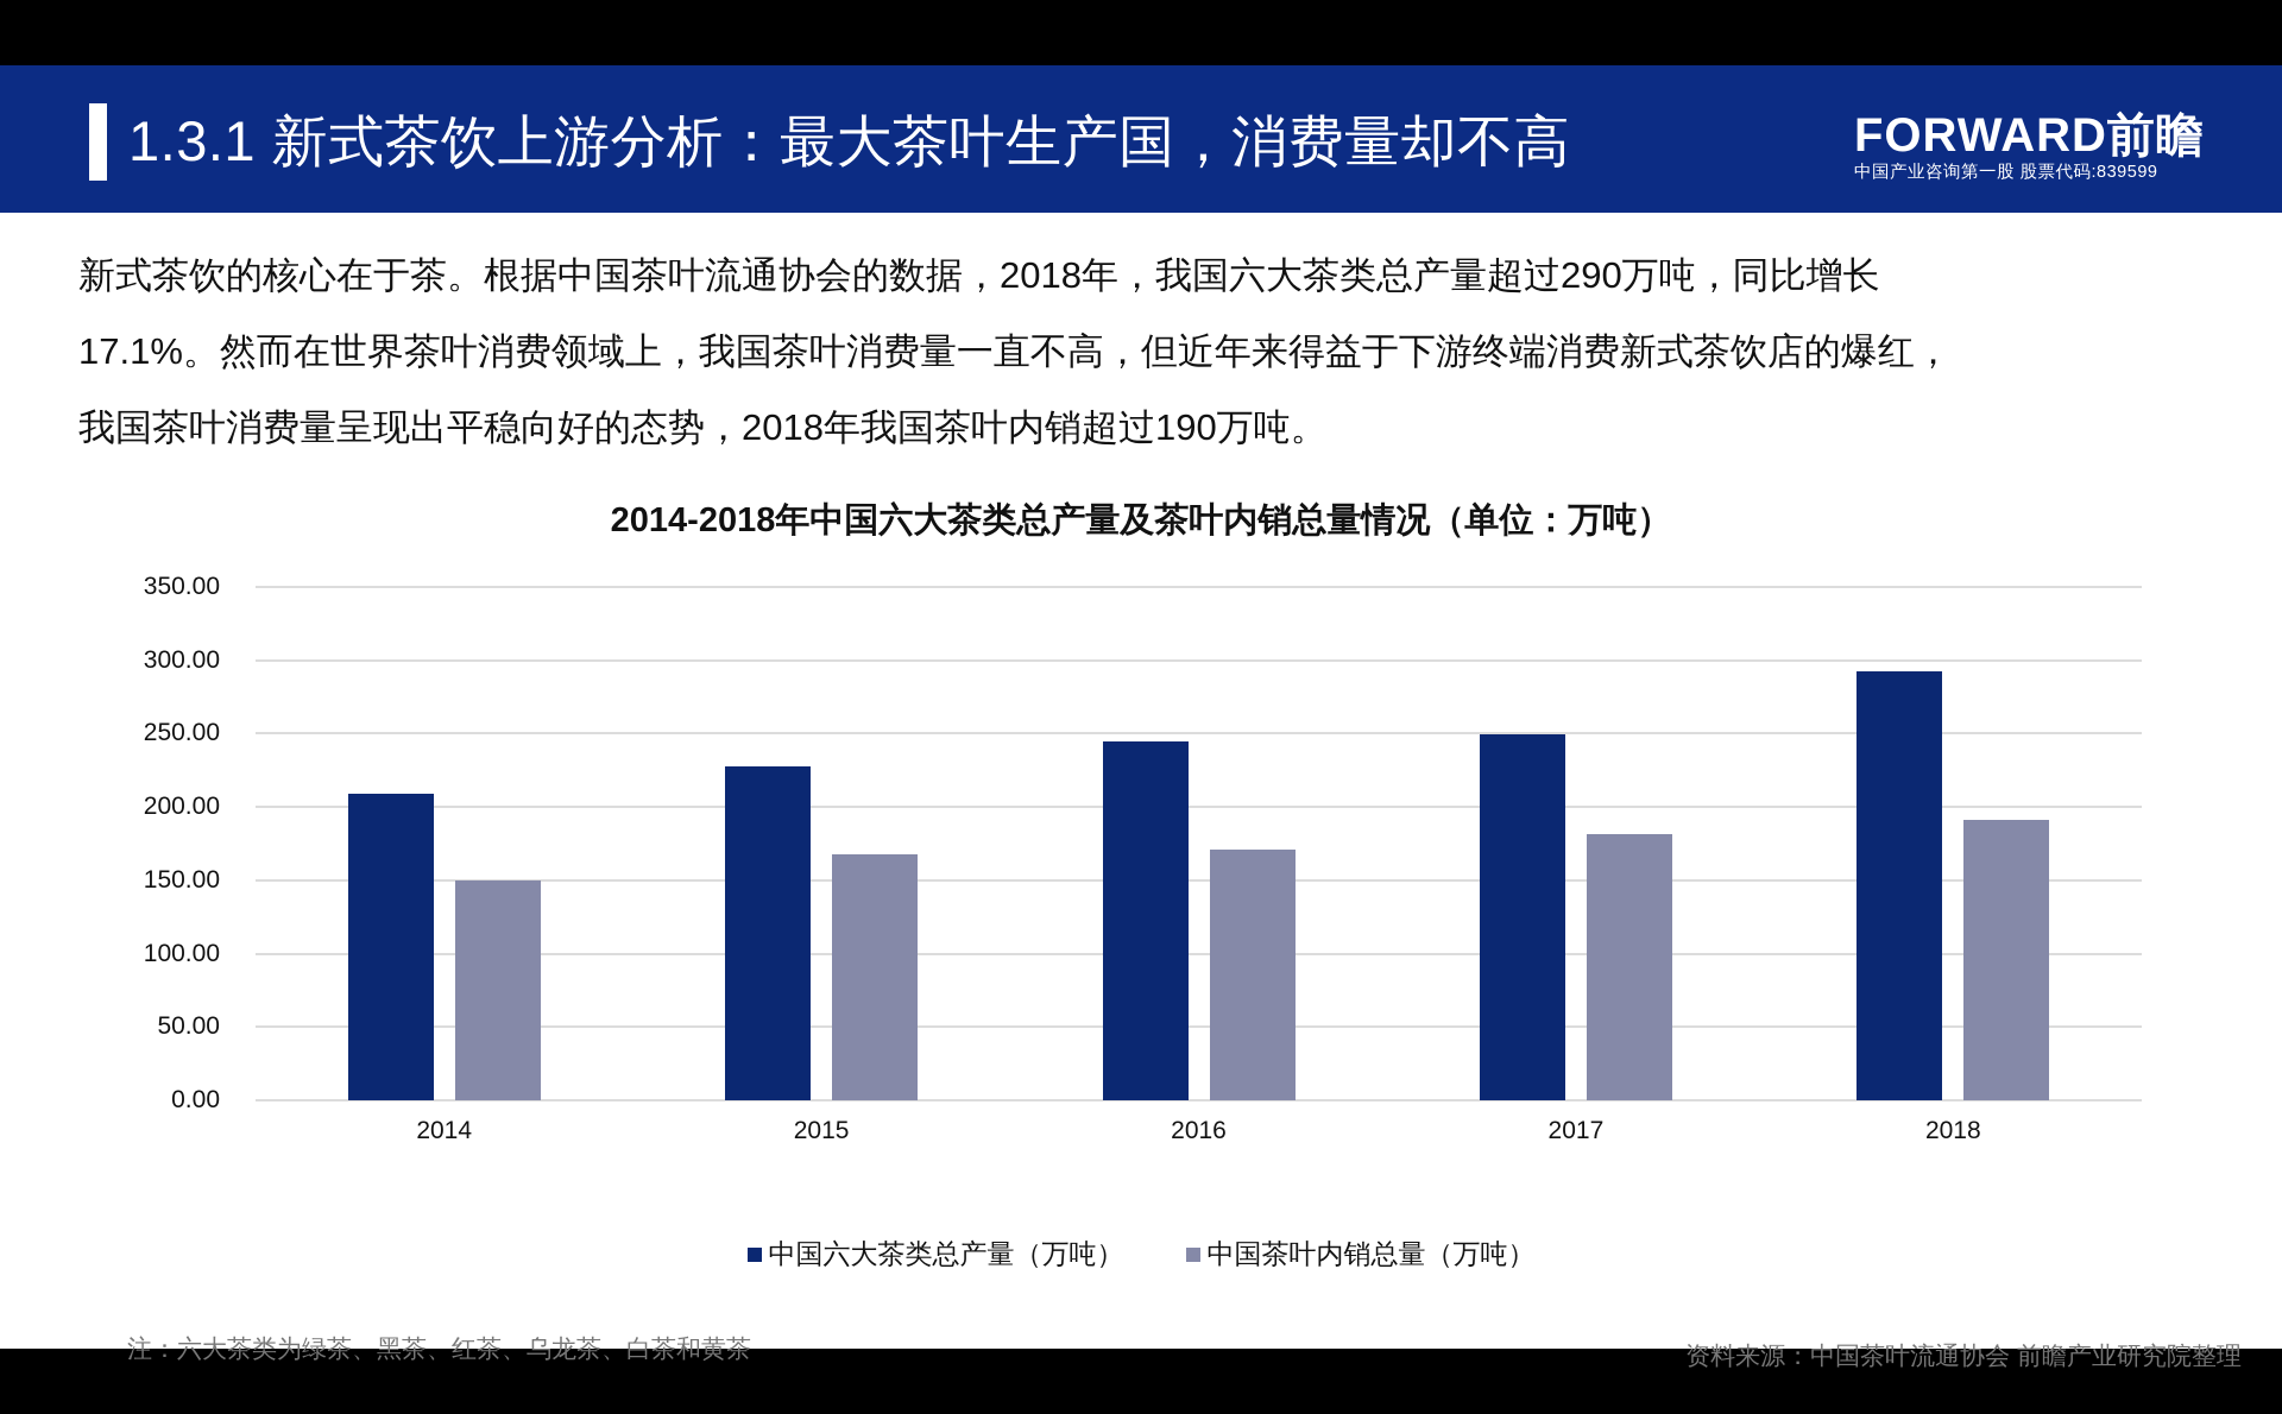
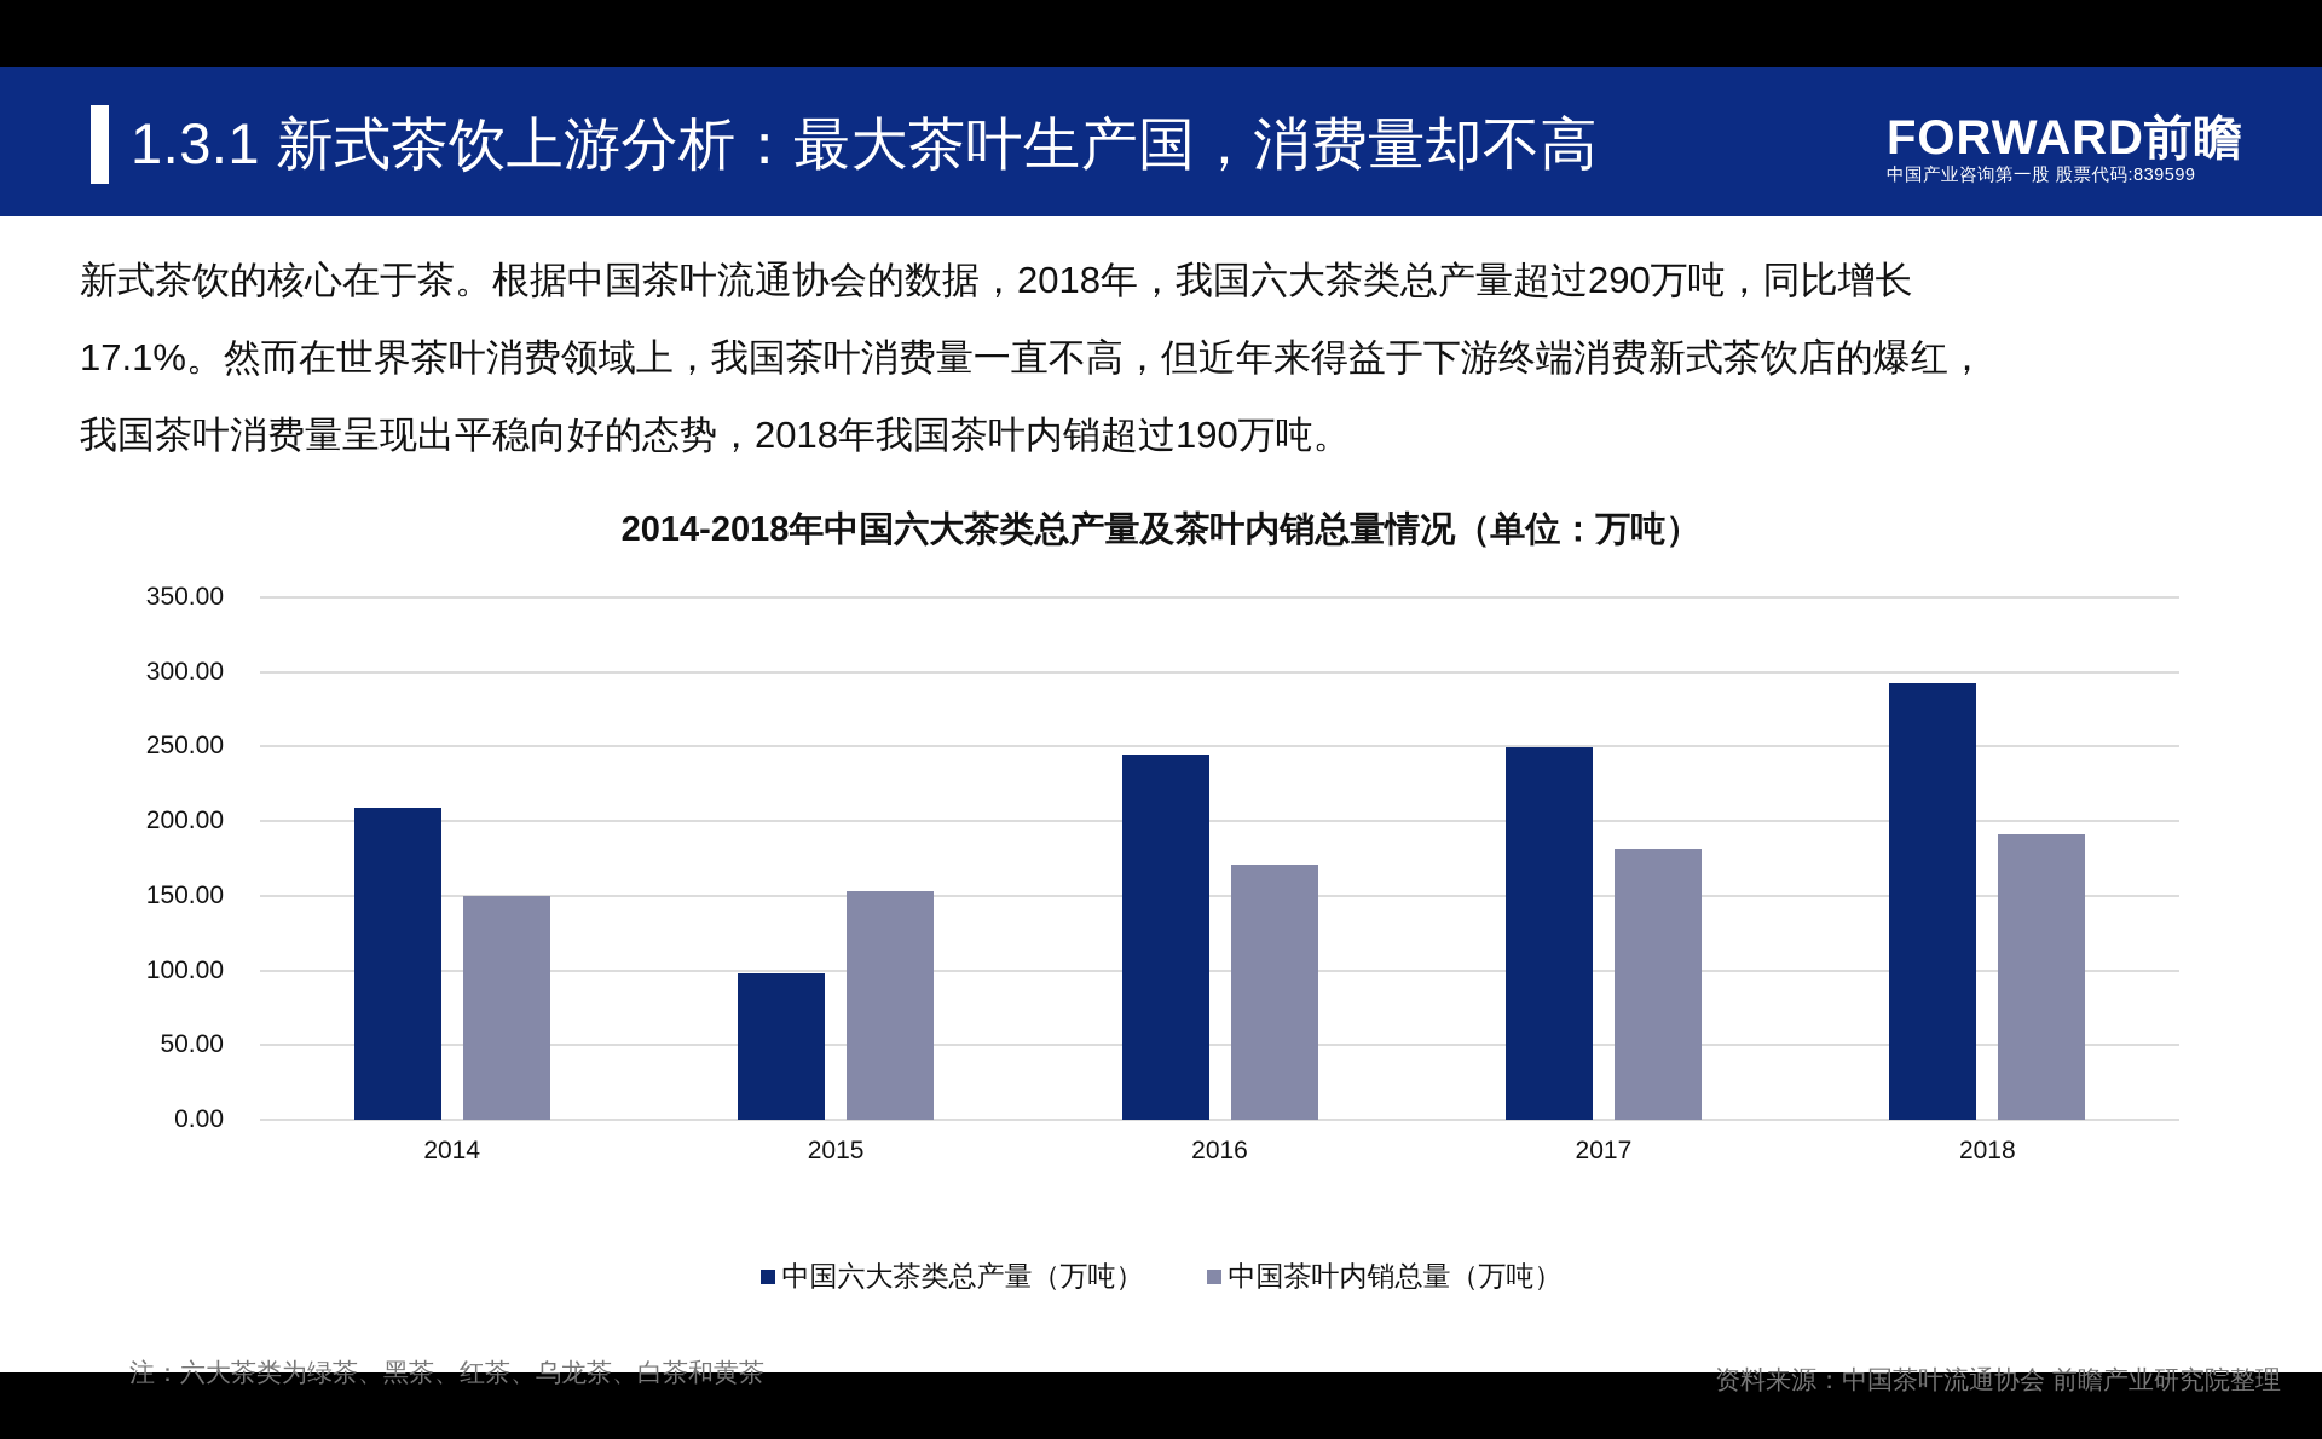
中国六大茶类总产量（万吨）/2015: 228 -> 98
中国茶叶内销总量（万吨）/2015: 168 -> 153
